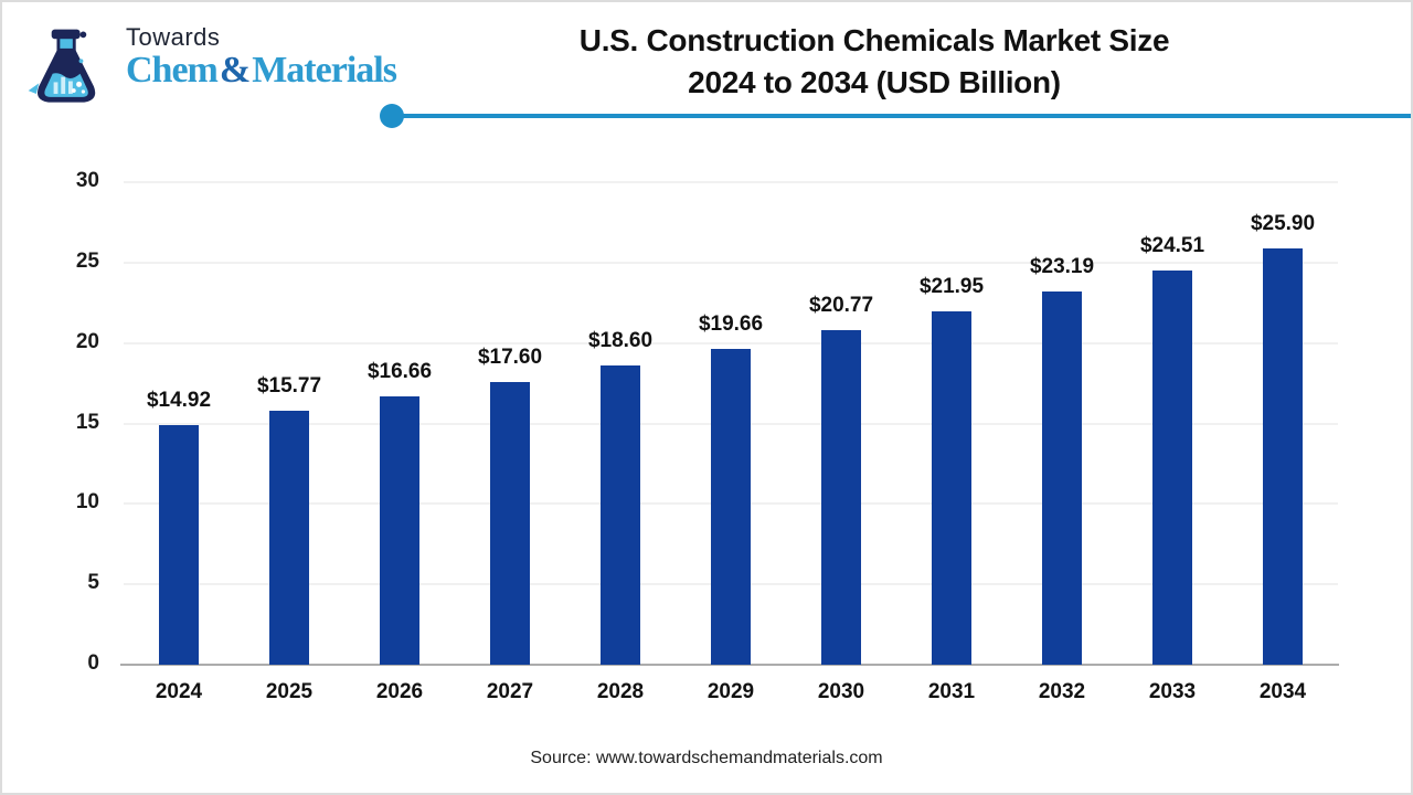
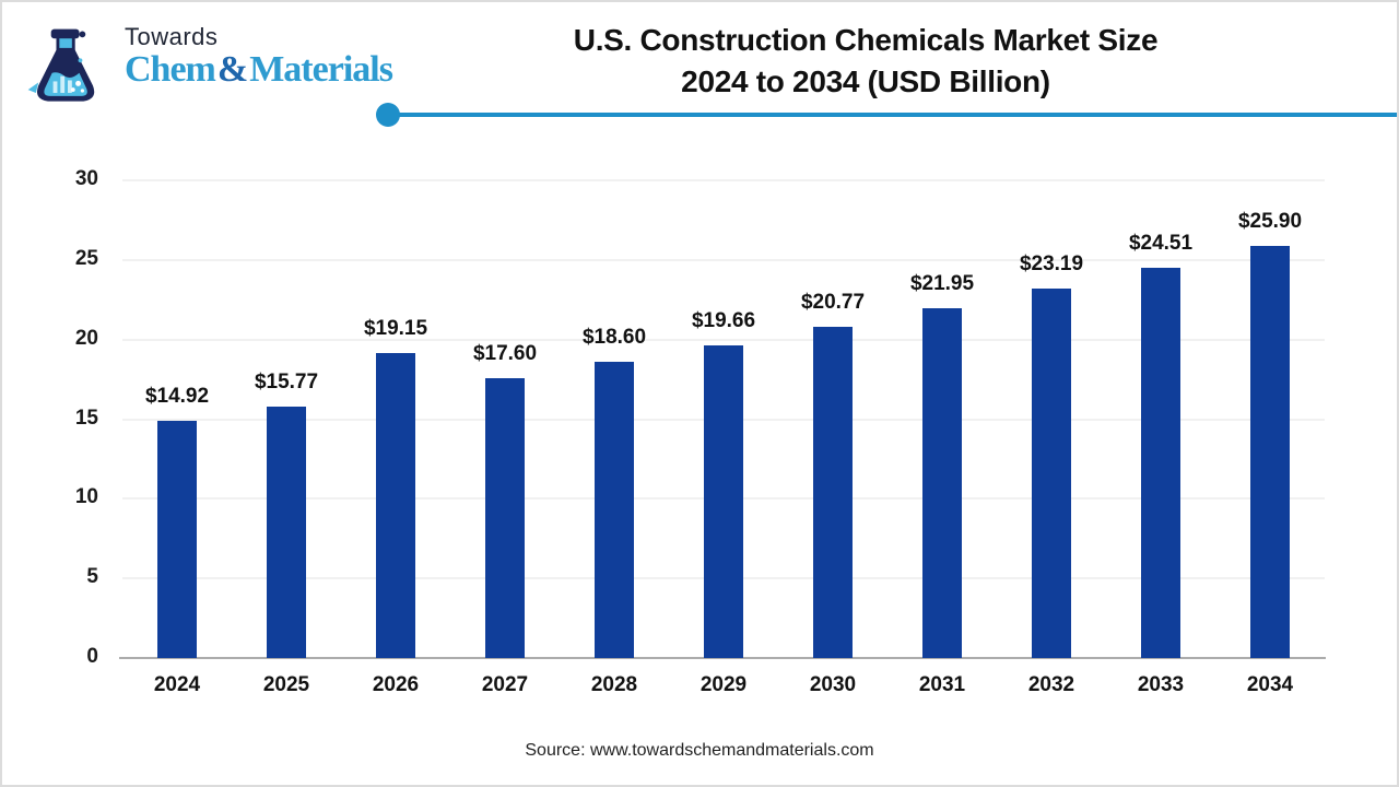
2026: $16.66 -> $19.15
